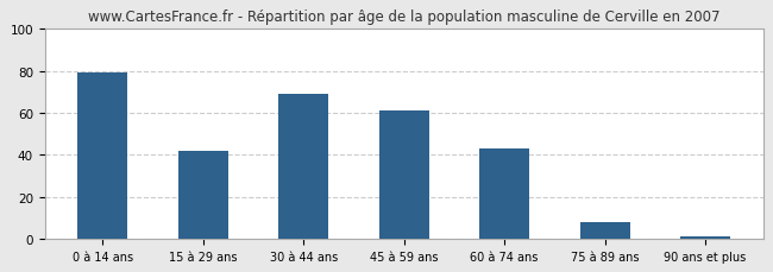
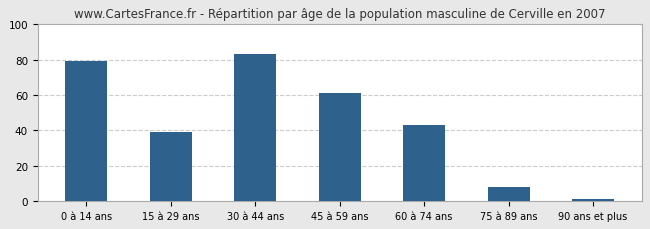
15 à 29 ans: 42 -> 39
30 à 44 ans: 69 -> 83
